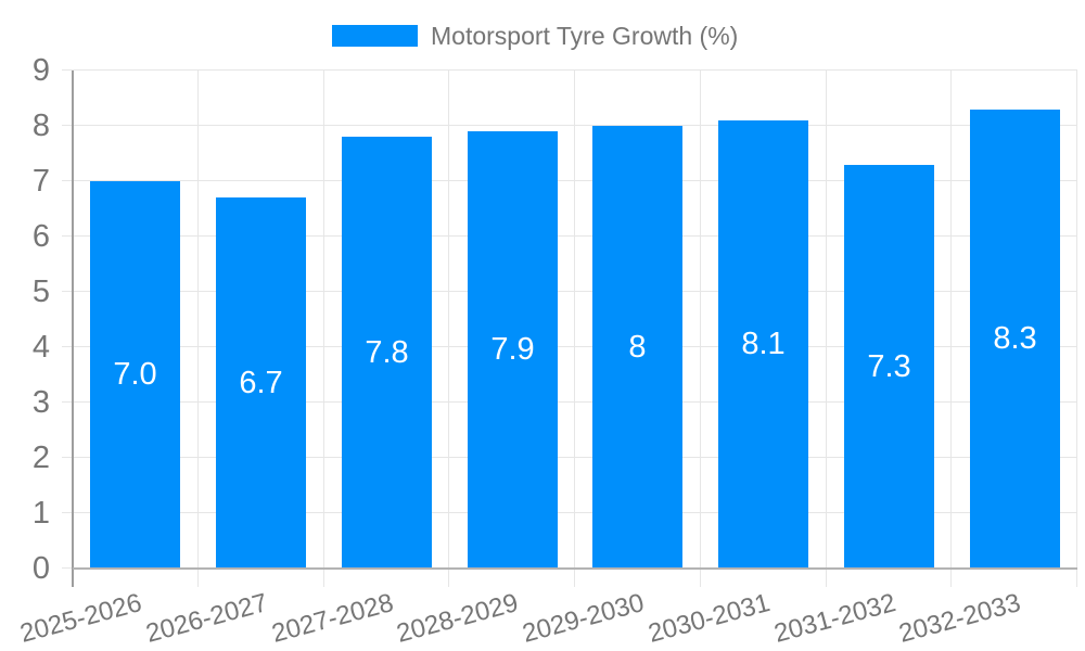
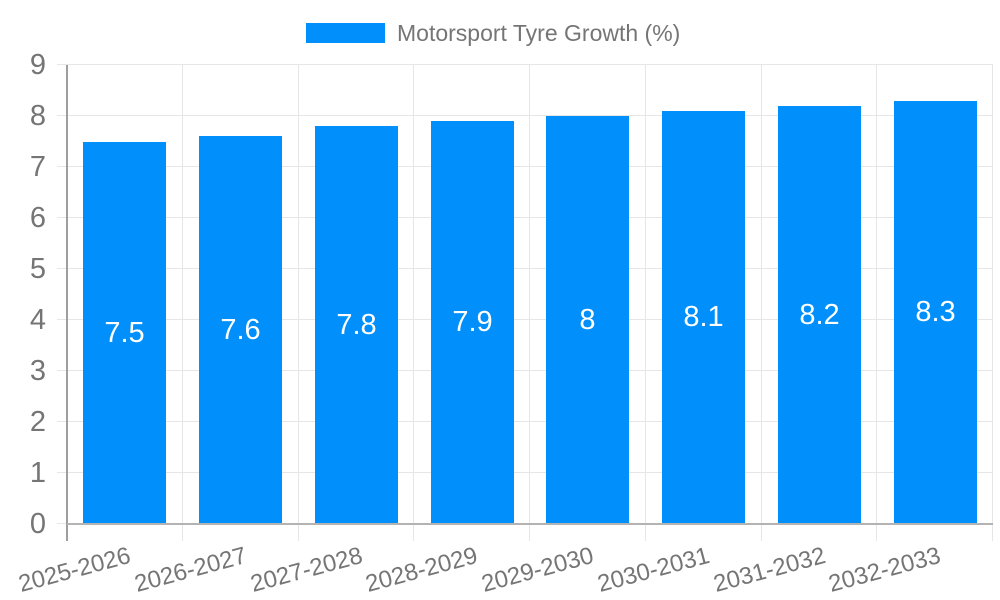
2025-2026: 7.0 -> 7.5
2026-2027: 6.7 -> 7.6
2031-2032: 7.3 -> 8.2
